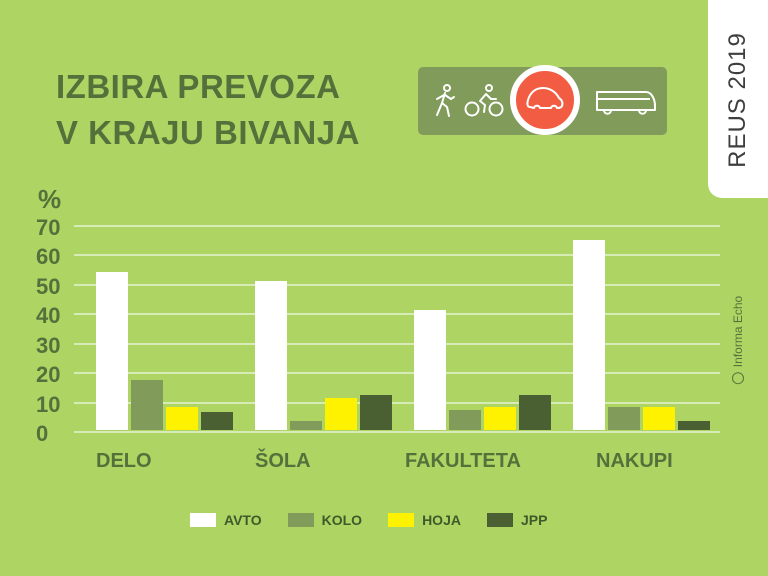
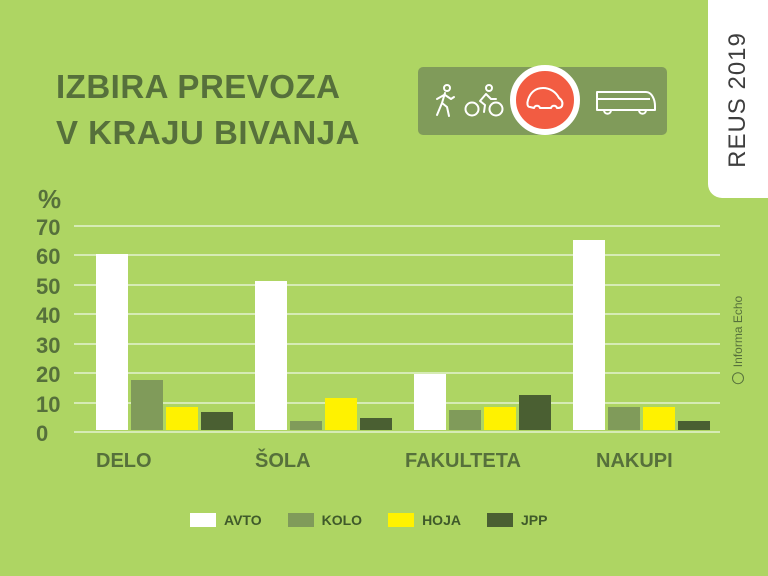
AVTO/DELO: 54 -> 60
JPP/ŠOLA: 12 -> 4
AVTO/FAKULTETA: 41 -> 19
